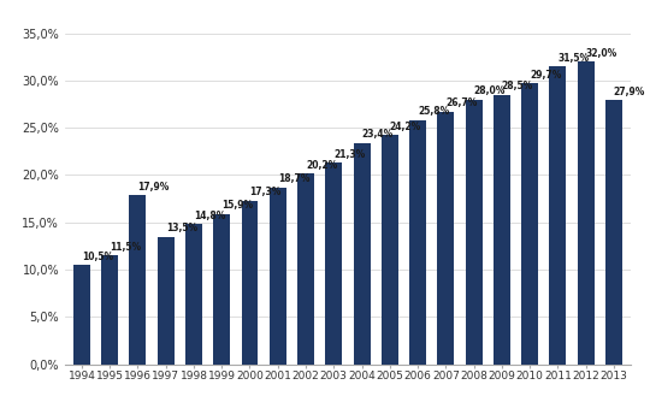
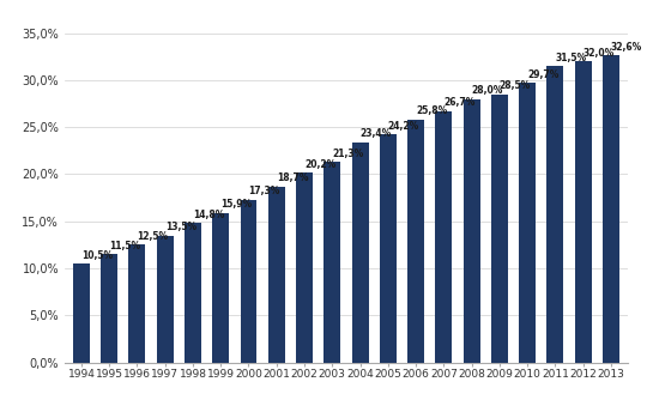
1996: 17,9% -> 12,5%
2013: 27,9% -> 32,6%
